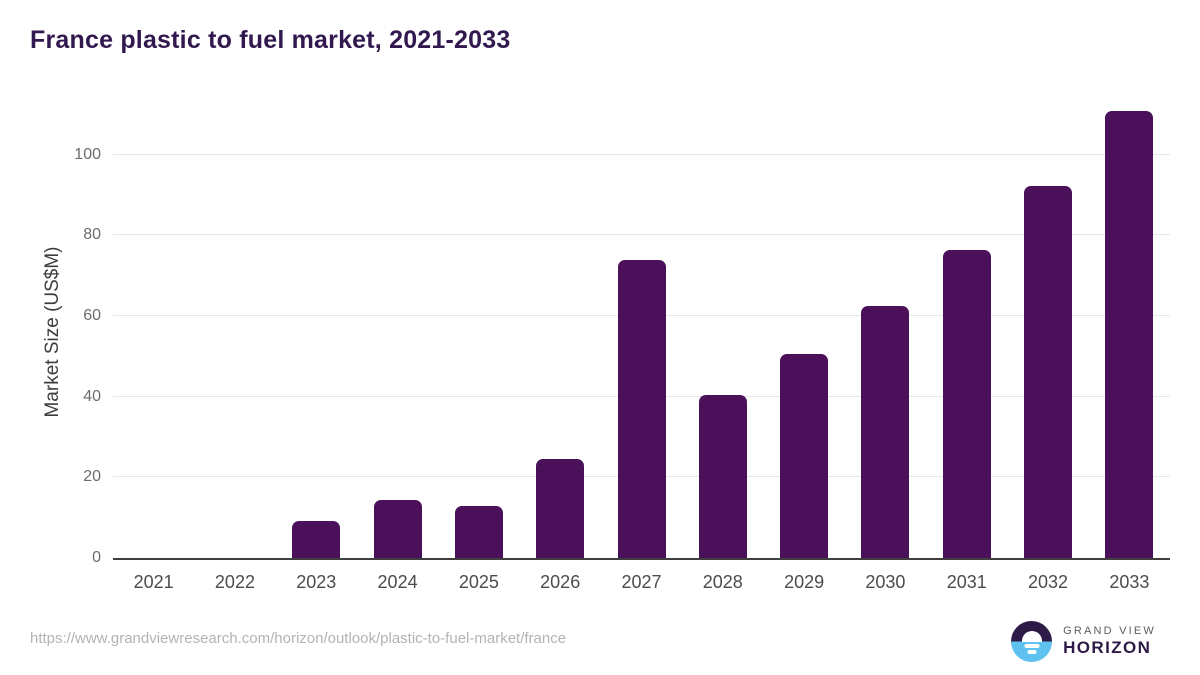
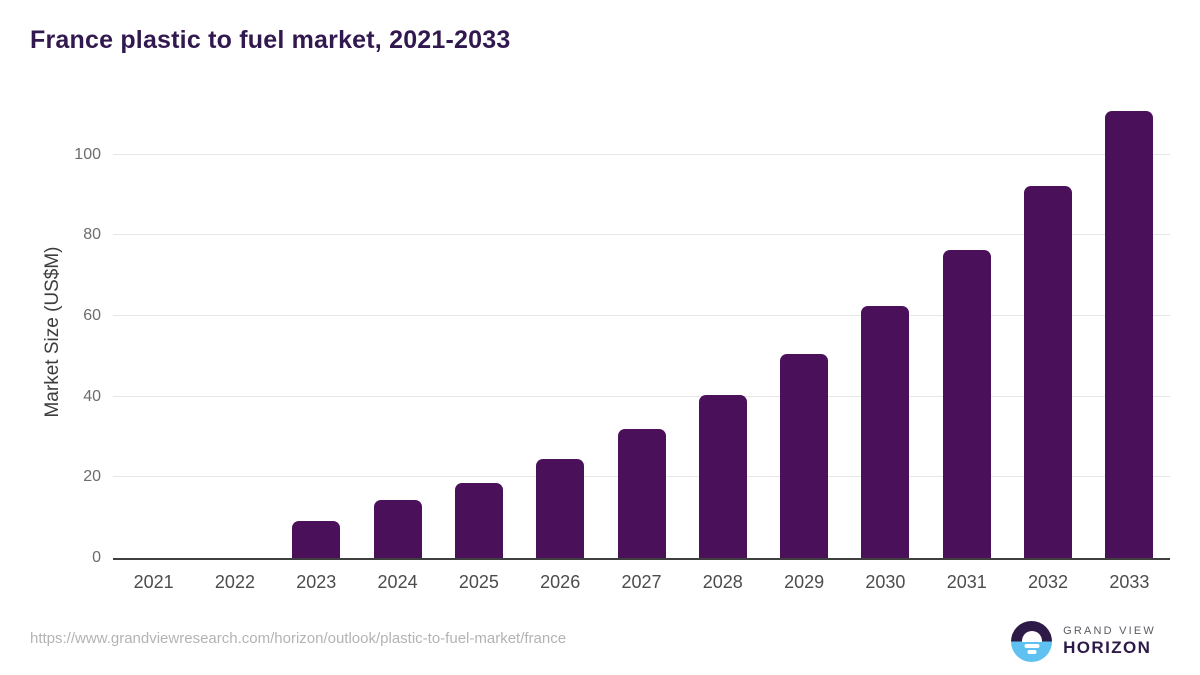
2025: 13 -> 19
2027: 74 -> 32
